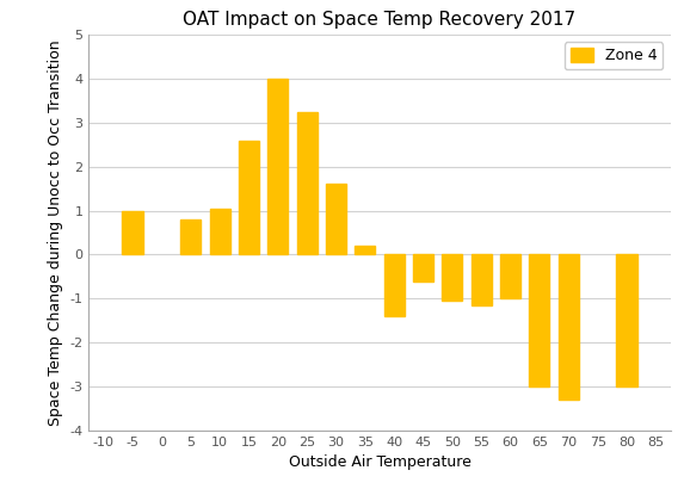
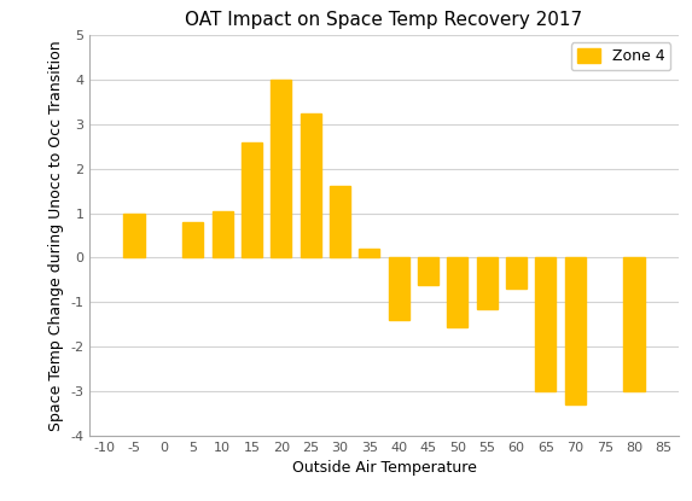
50: -1.05 -> -1.55
60: -1.00 -> -0.70
